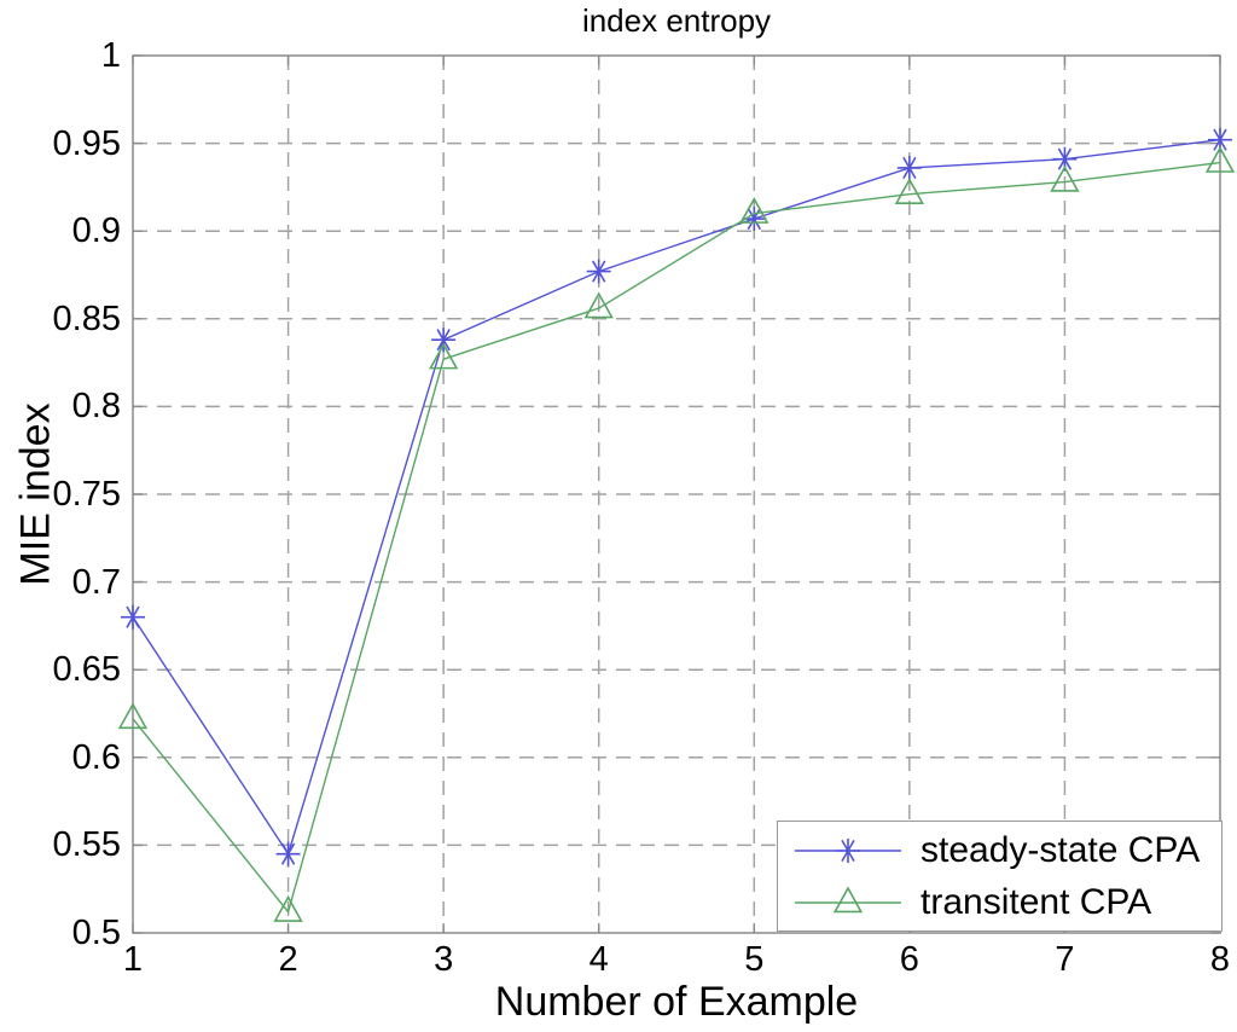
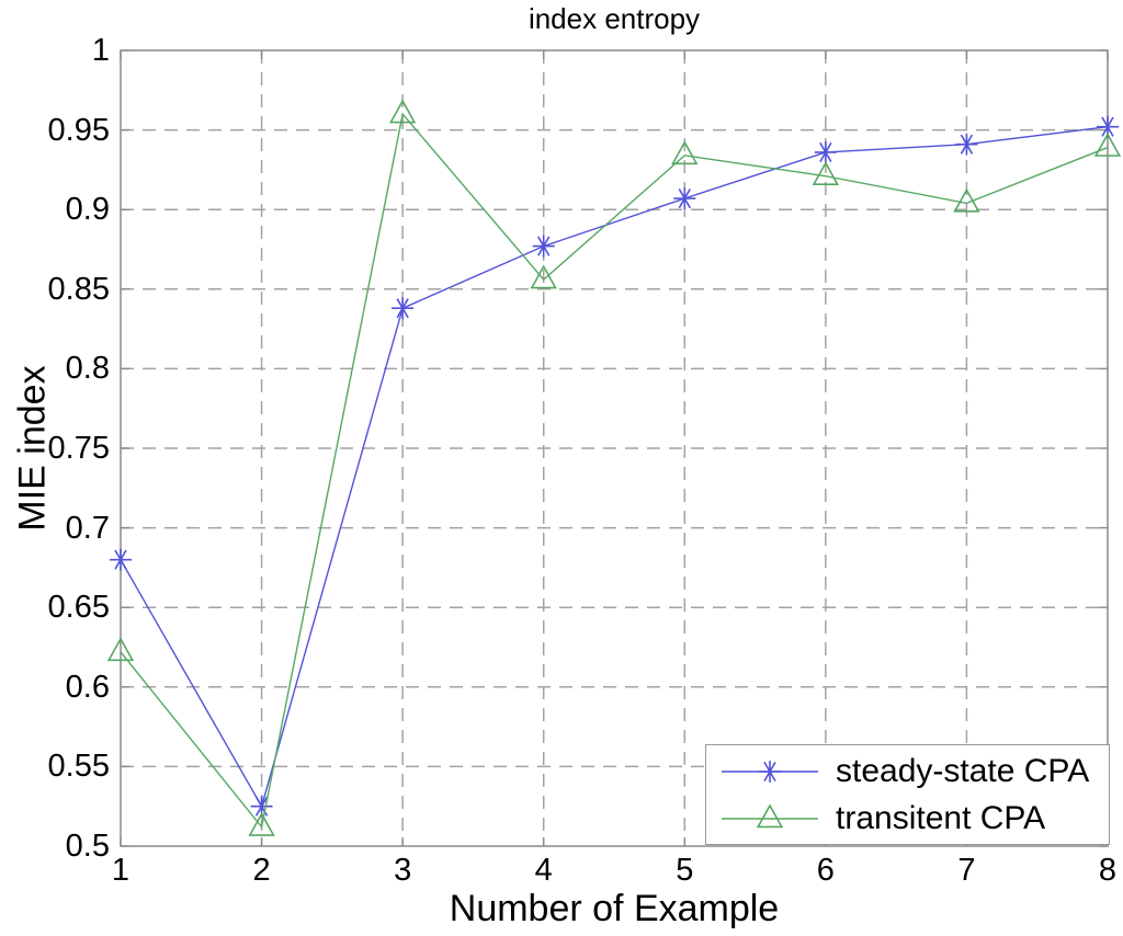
steady-state CPA/2: 0.545 -> 0.525
transitent CPA/3: 0.827 -> 0.960
transitent CPA/5: 0.910 -> 0.934
transitent CPA/7: 0.928 -> 0.904
